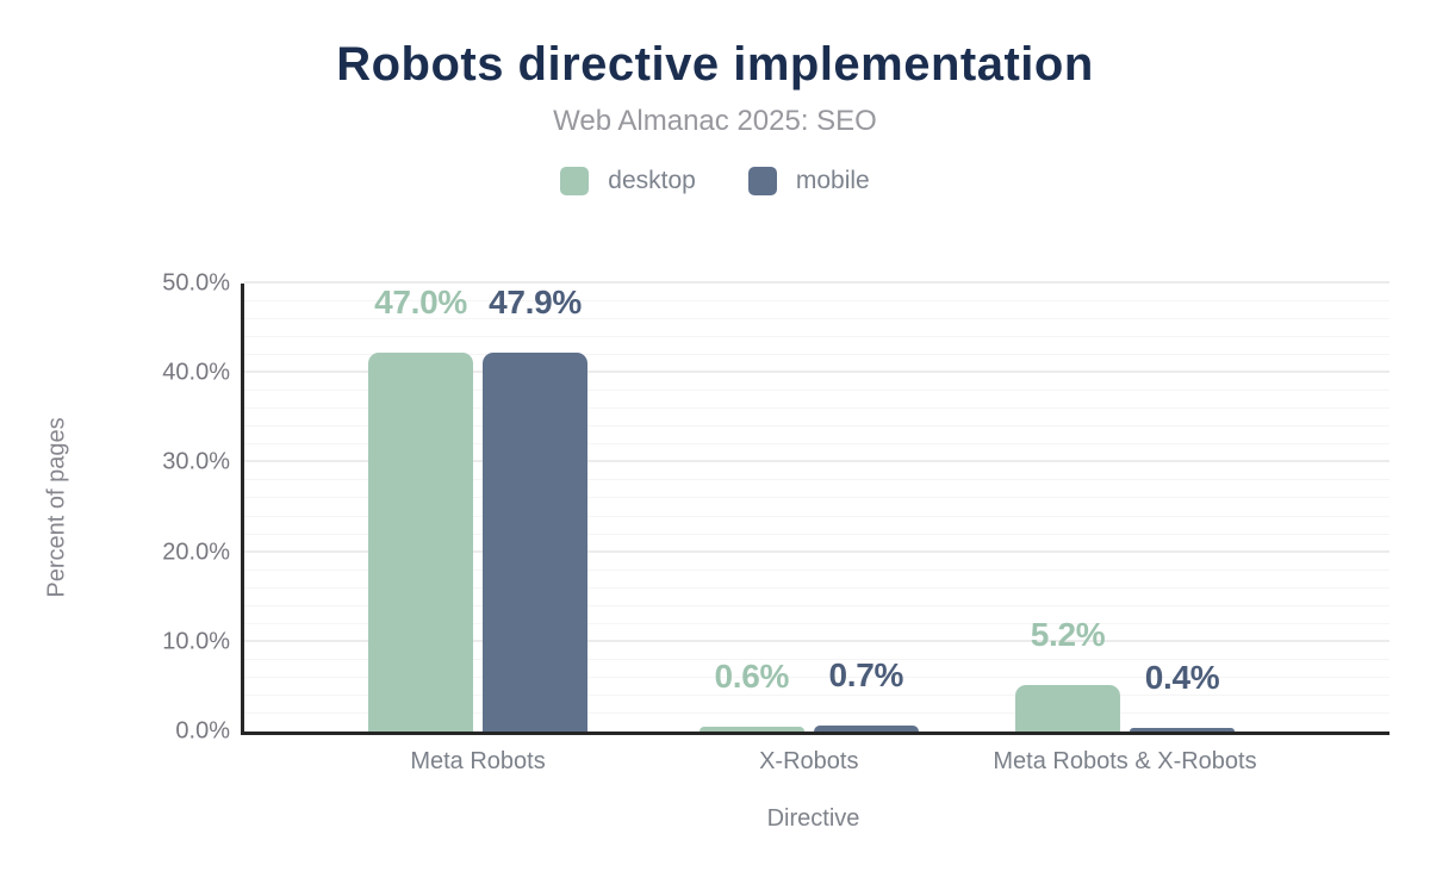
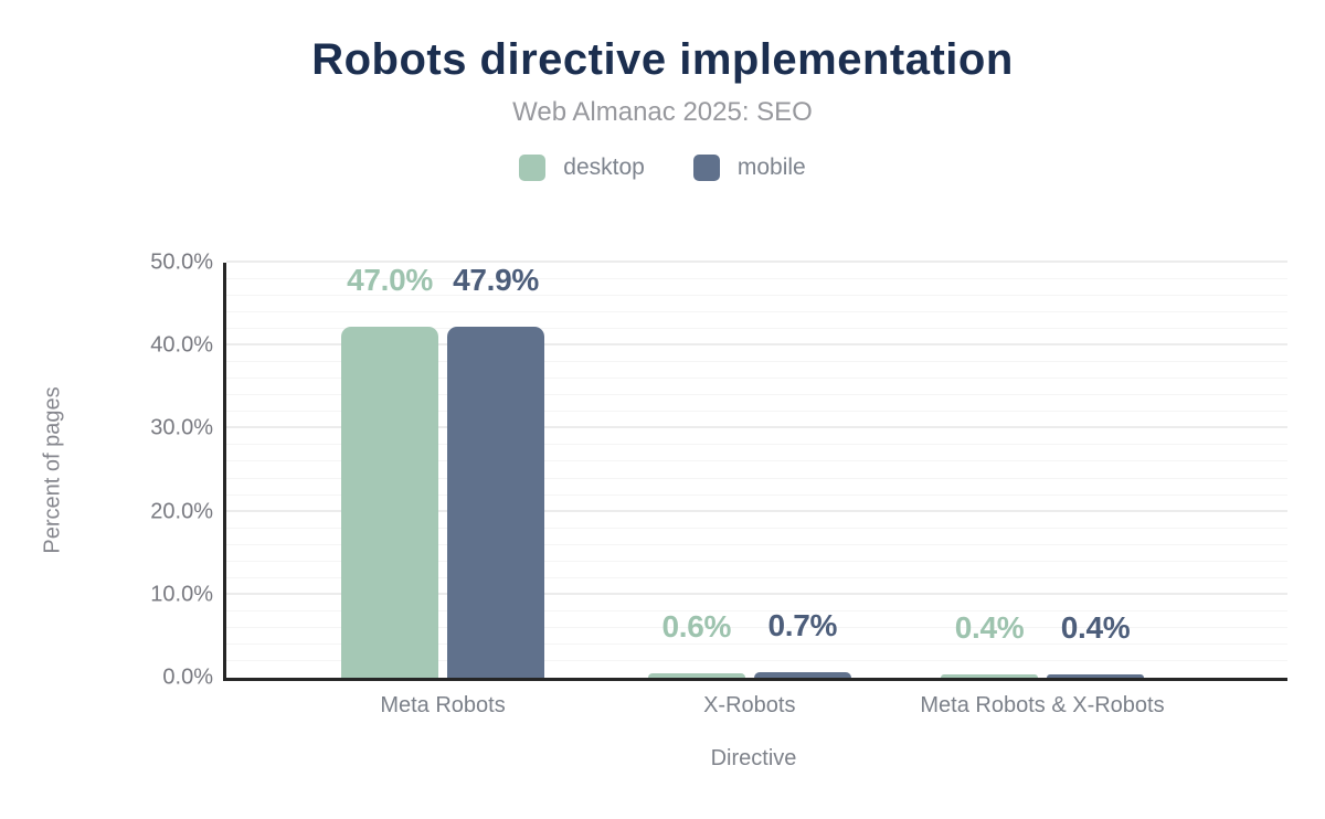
desktop/Meta Robots & X-Robots: 5.2% -> 0.4%
